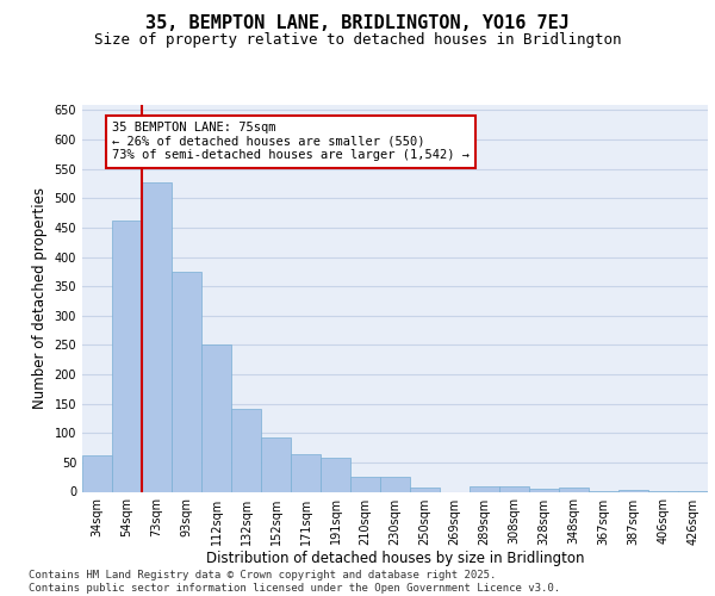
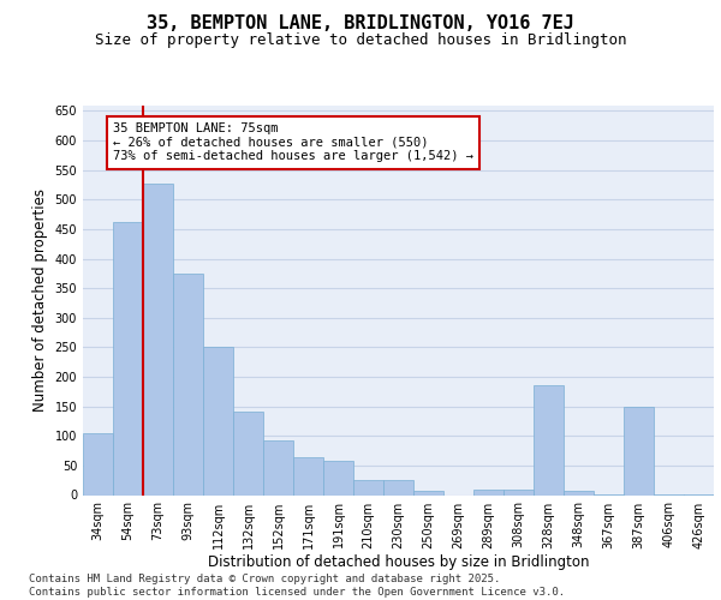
34sqm: 62 -> 105
328sqm: 5 -> 185
387sqm: 3 -> 150
